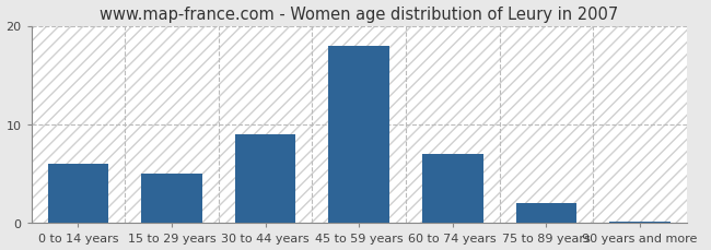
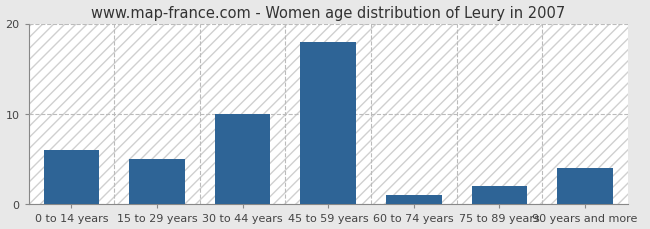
30 to 44 years: 9.0 -> 10.0
60 to 74 years: 7.0 -> 1.0
90 years and more: 0.2 -> 4.0
